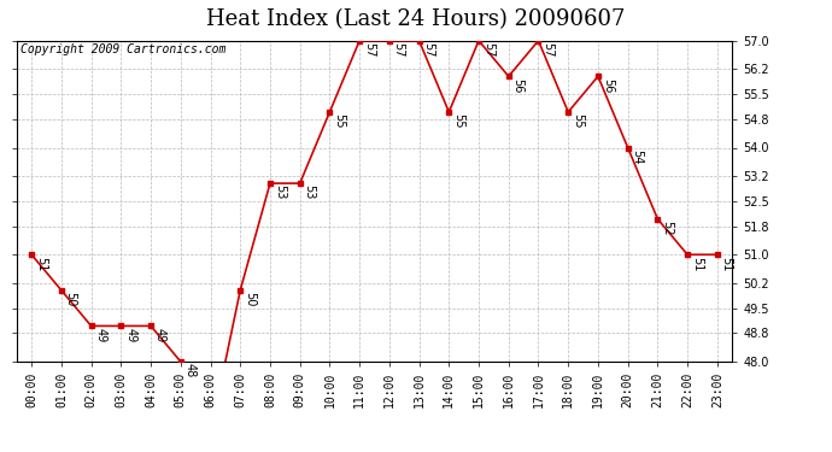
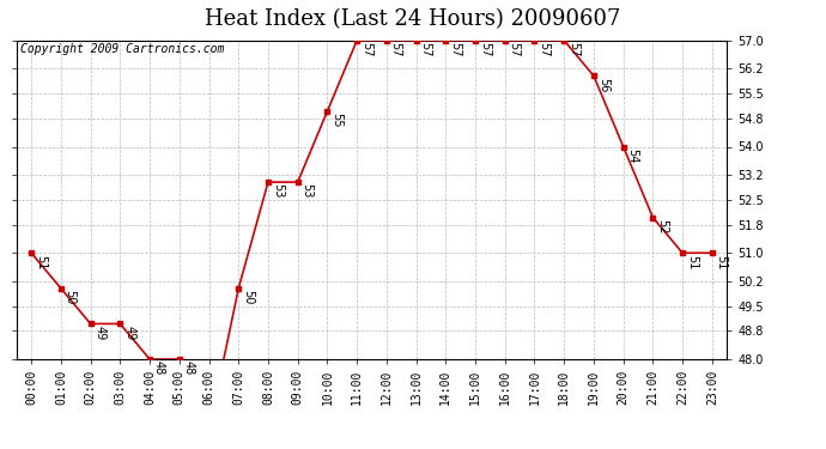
04:00: 49 -> 48
14:00: 55 -> 57
16:00: 56 -> 57
18:00: 55 -> 57
